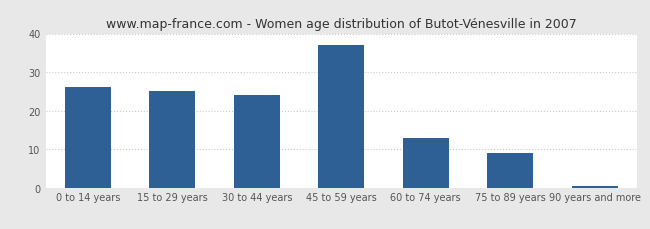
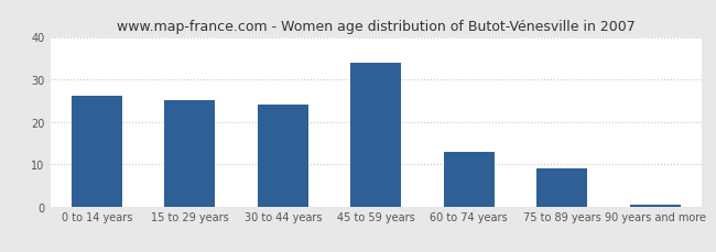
45 to 59 years: 37.0 -> 34.0
